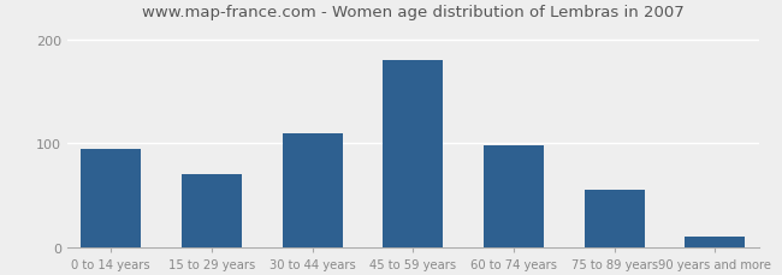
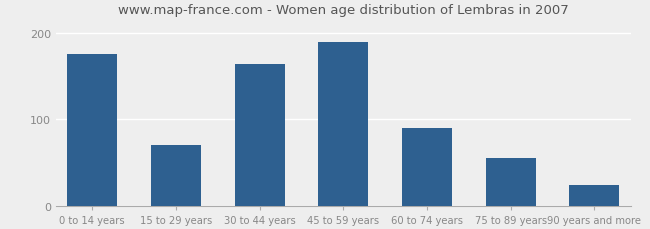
0 to 14 years: 95 -> 176
30 to 44 years: 110 -> 164
45 to 59 years: 180 -> 190
60 to 74 years: 98 -> 90
90 years and more: 10 -> 24
